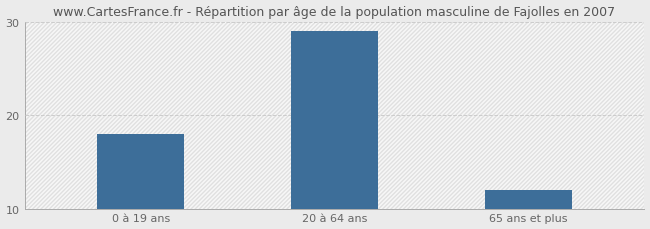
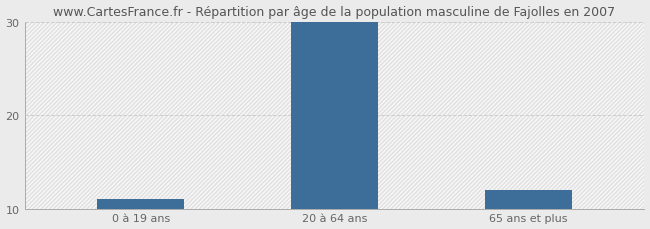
0 à 19 ans: 18 -> 11
20 à 64 ans: 29 -> 30
